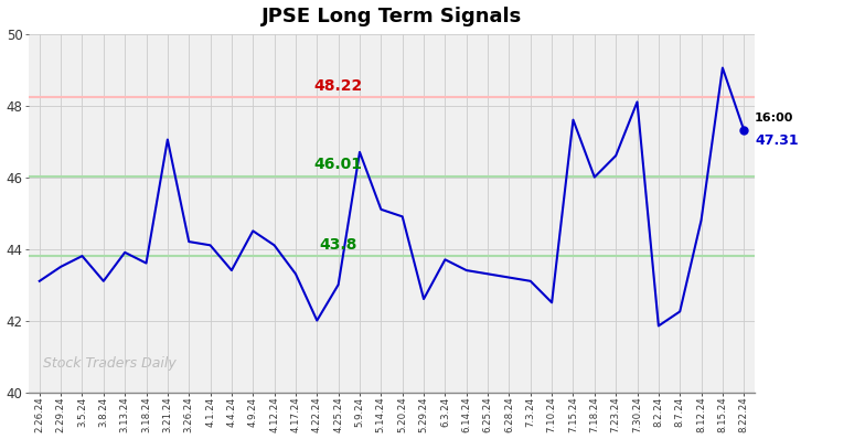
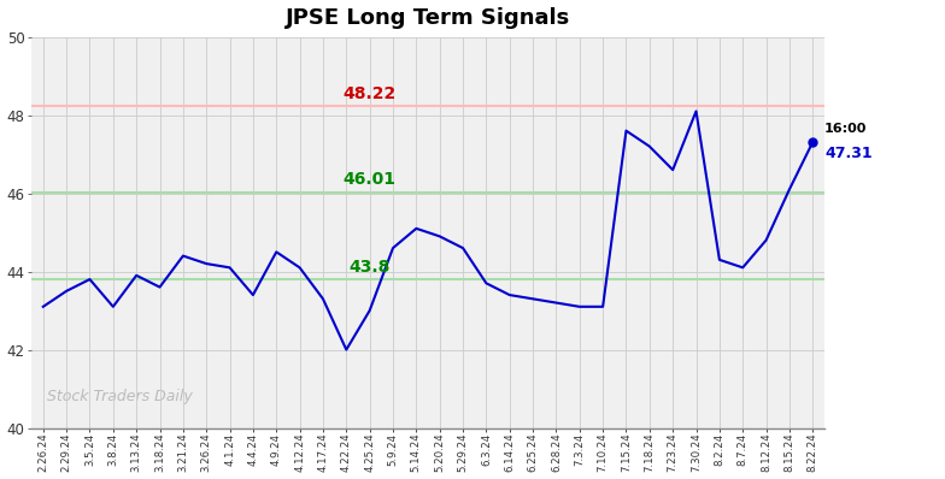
3.21.24: 47.05 -> 44.40
5.9.24: 46.70 -> 44.60
5.29.24: 42.60 -> 44.60
7.10.24: 42.50 -> 43.10
7.18.24: 46.00 -> 47.20
8.2.24: 41.85 -> 44.30
8.7.24: 42.25 -> 44.10
8.15.24: 49.05 -> 46.10
